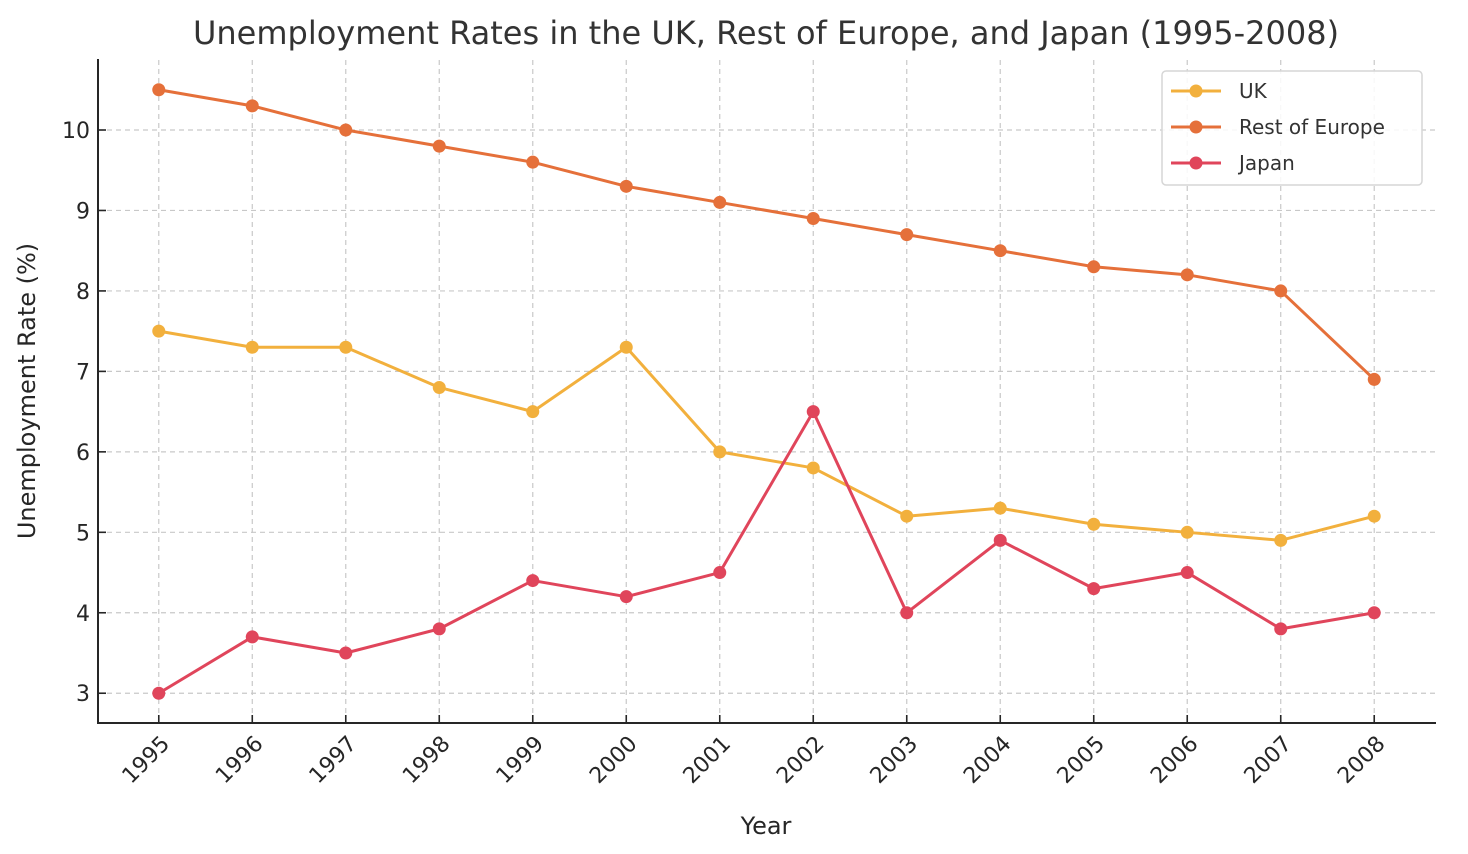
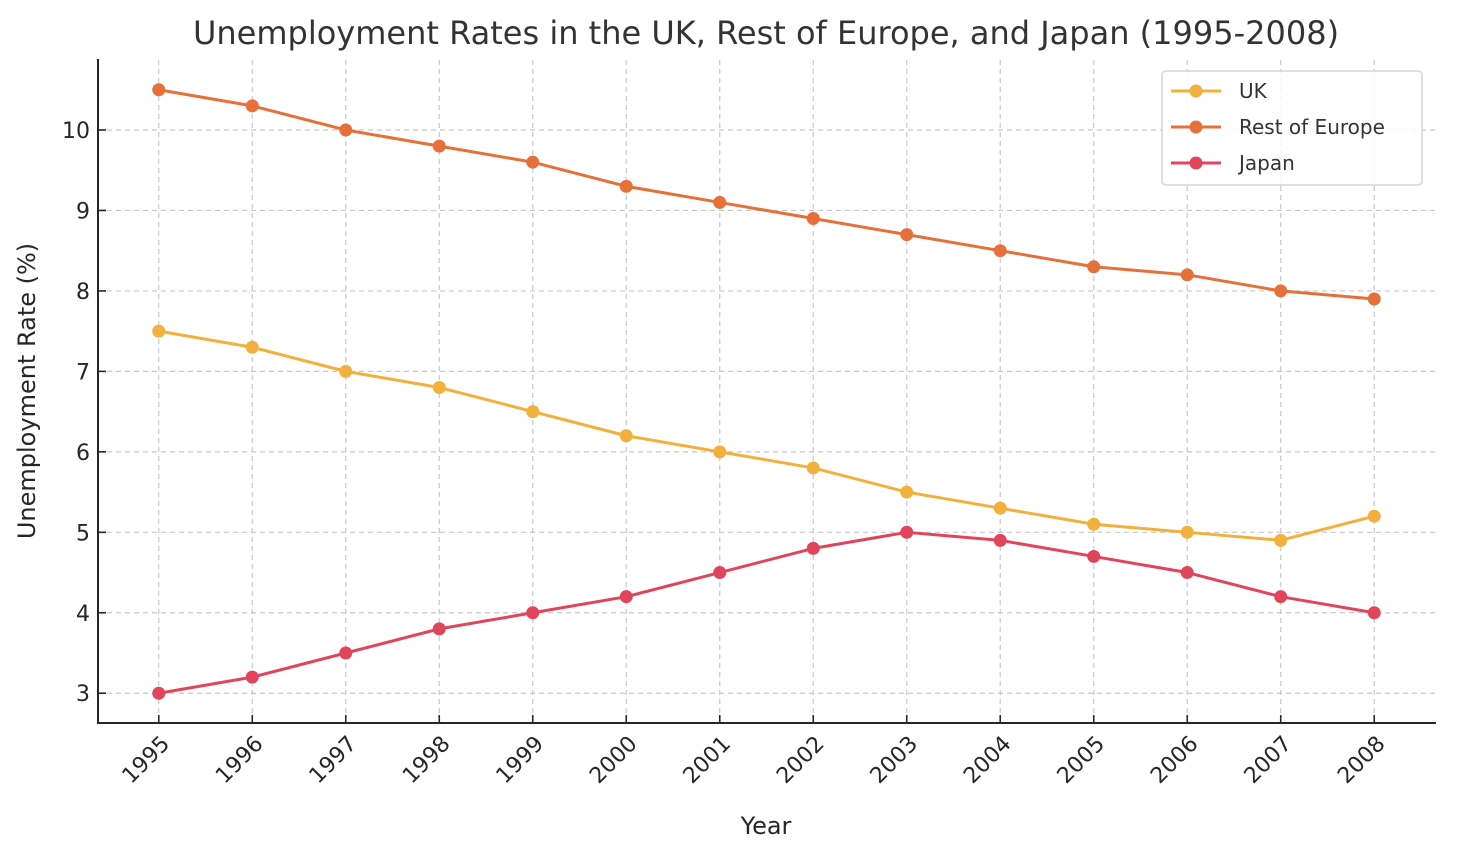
Japan/1996: 3.7 -> 3.2
UK/1997: 7.3 -> 7.0
Japan/1999: 4.4 -> 4.0
UK/2000: 7.3 -> 6.2
Japan/2002: 6.5 -> 4.8
UK/2003: 5.2 -> 5.5
Japan/2003: 4.0 -> 5.0
Japan/2005: 4.3 -> 4.7
Japan/2007: 3.8 -> 4.2
Rest of Europe/2008: 6.9 -> 7.9
